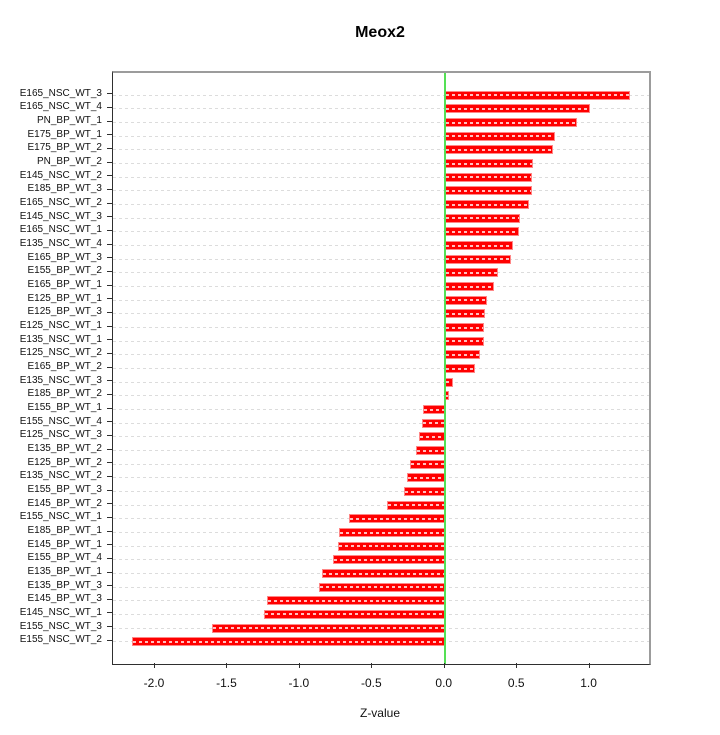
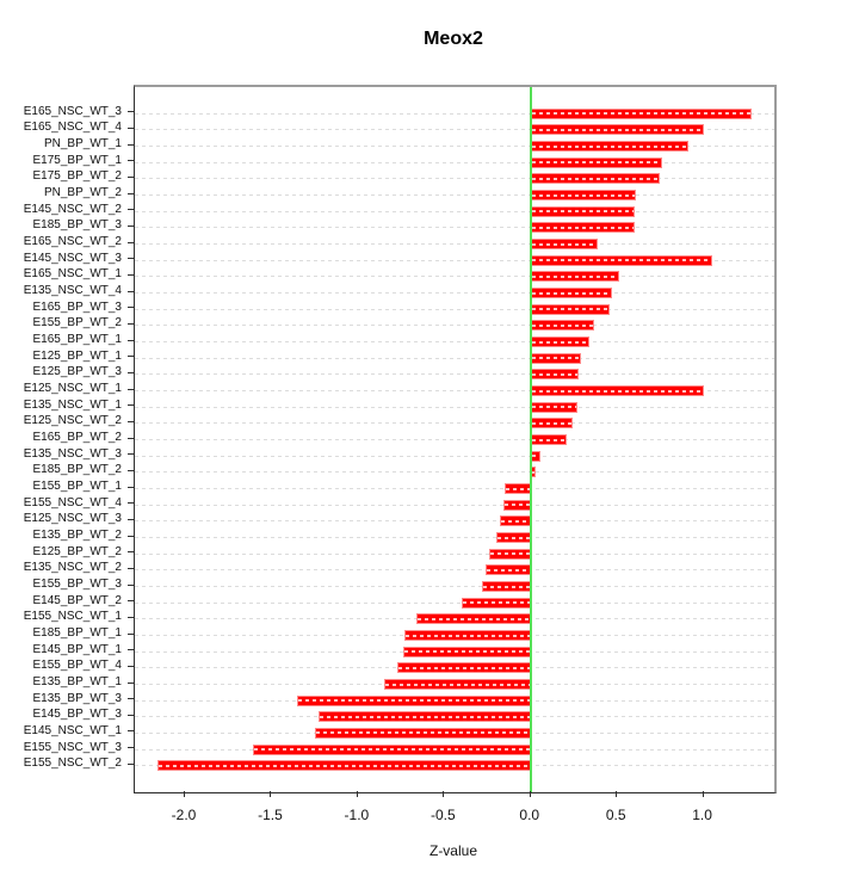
E165_NSC_WT_2: 0.58 -> 0.39
E145_NSC_WT_3: 0.52 -> 1.05
E125_NSC_WT_1: 0.27 -> 1.00
E135_BP_WT_3: -0.87 -> -1.35
